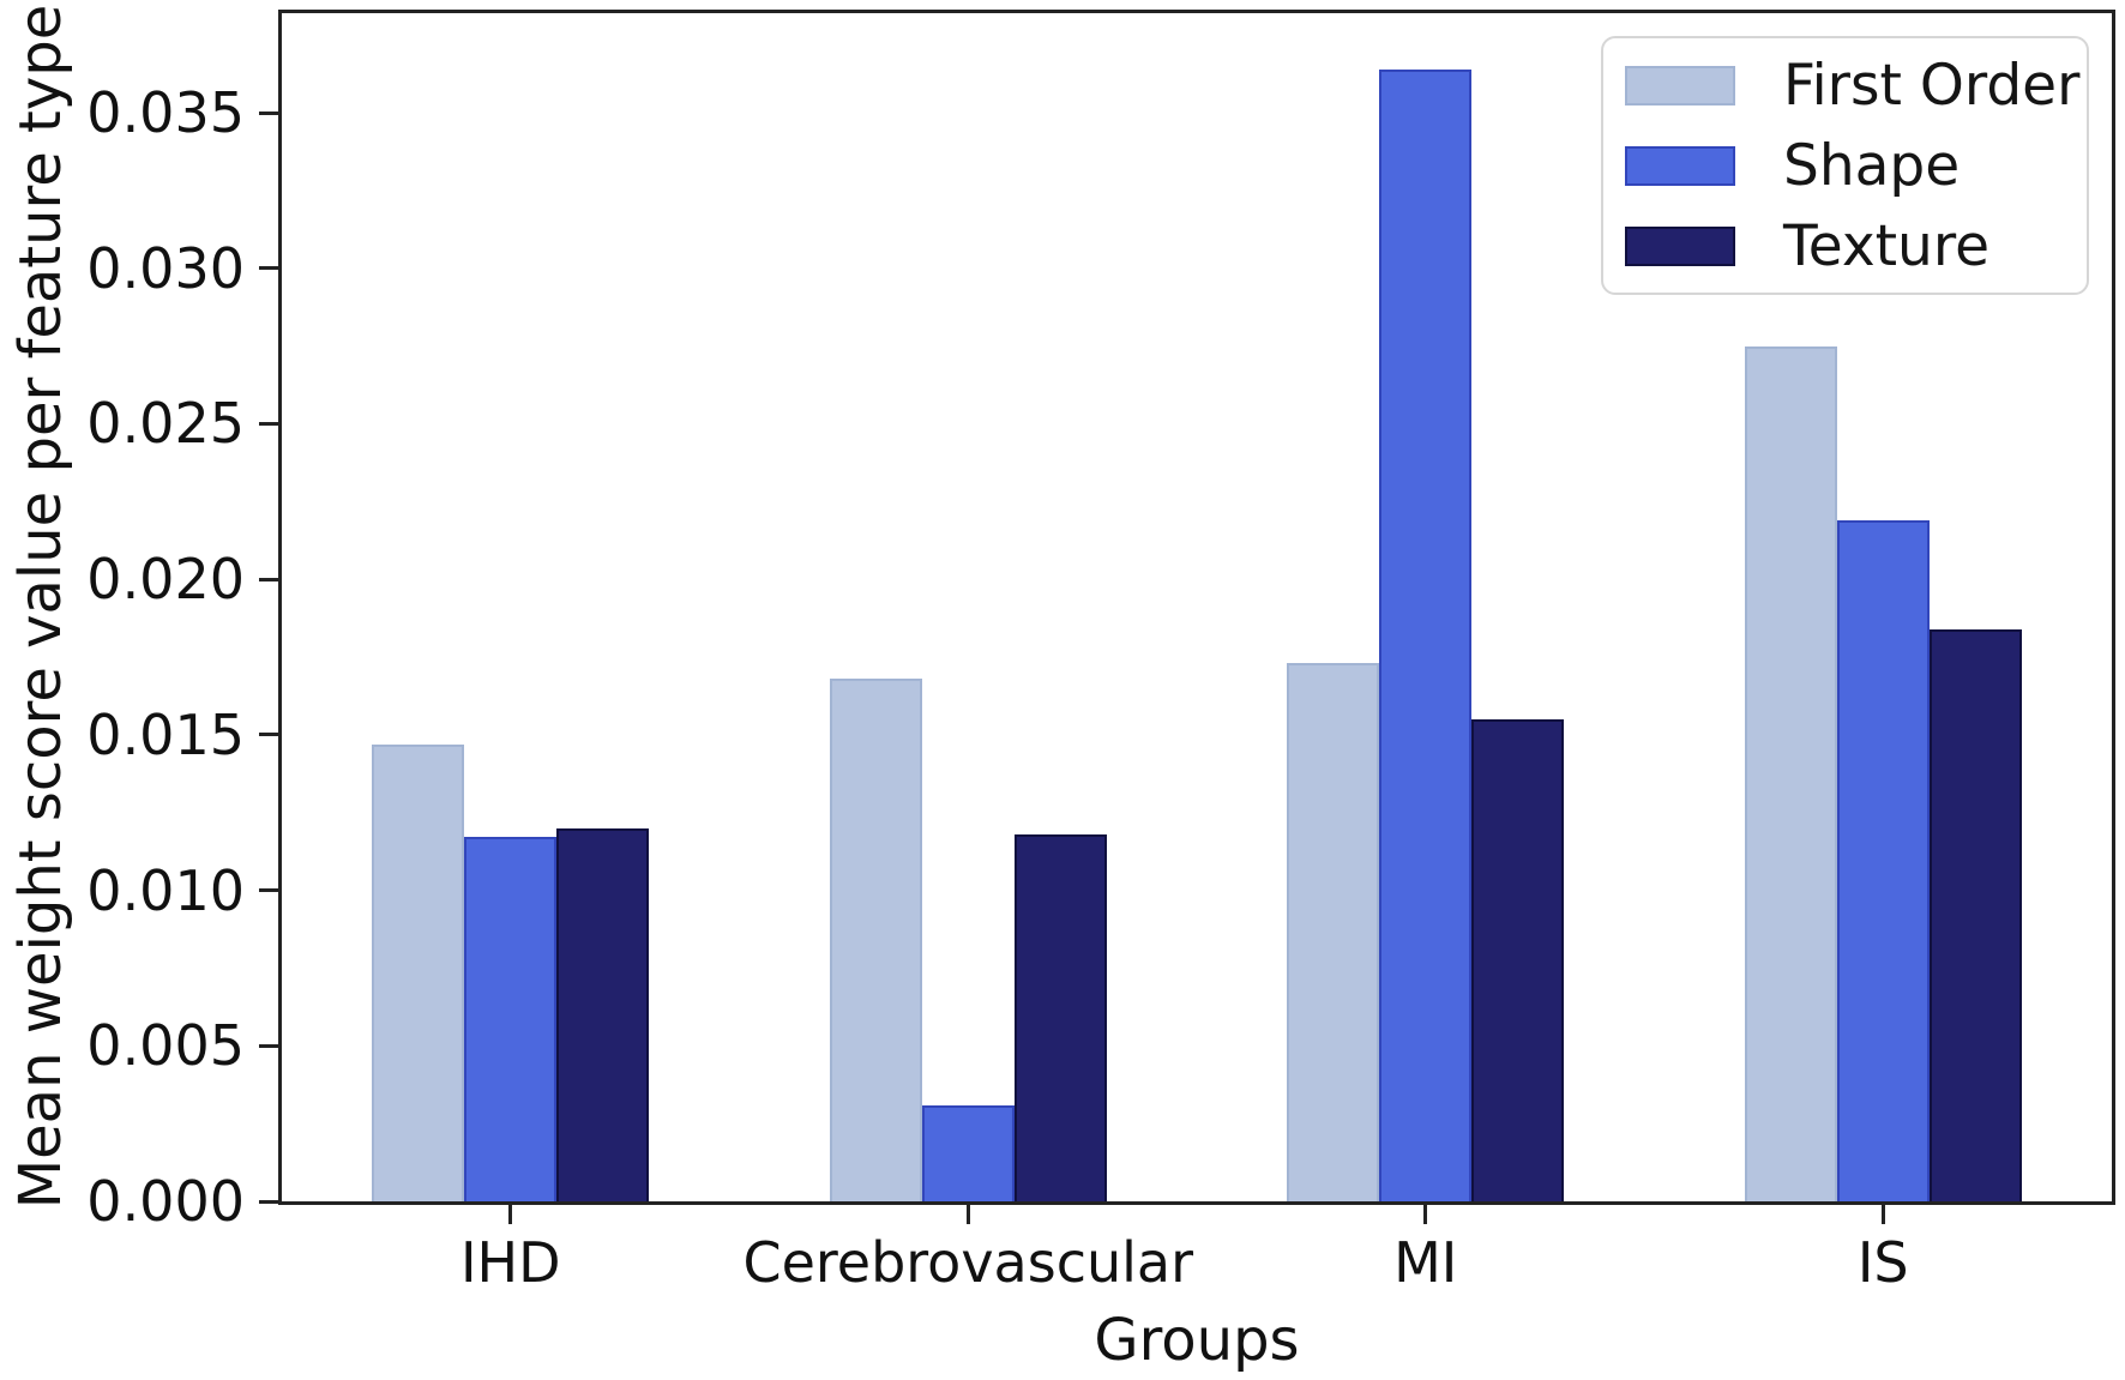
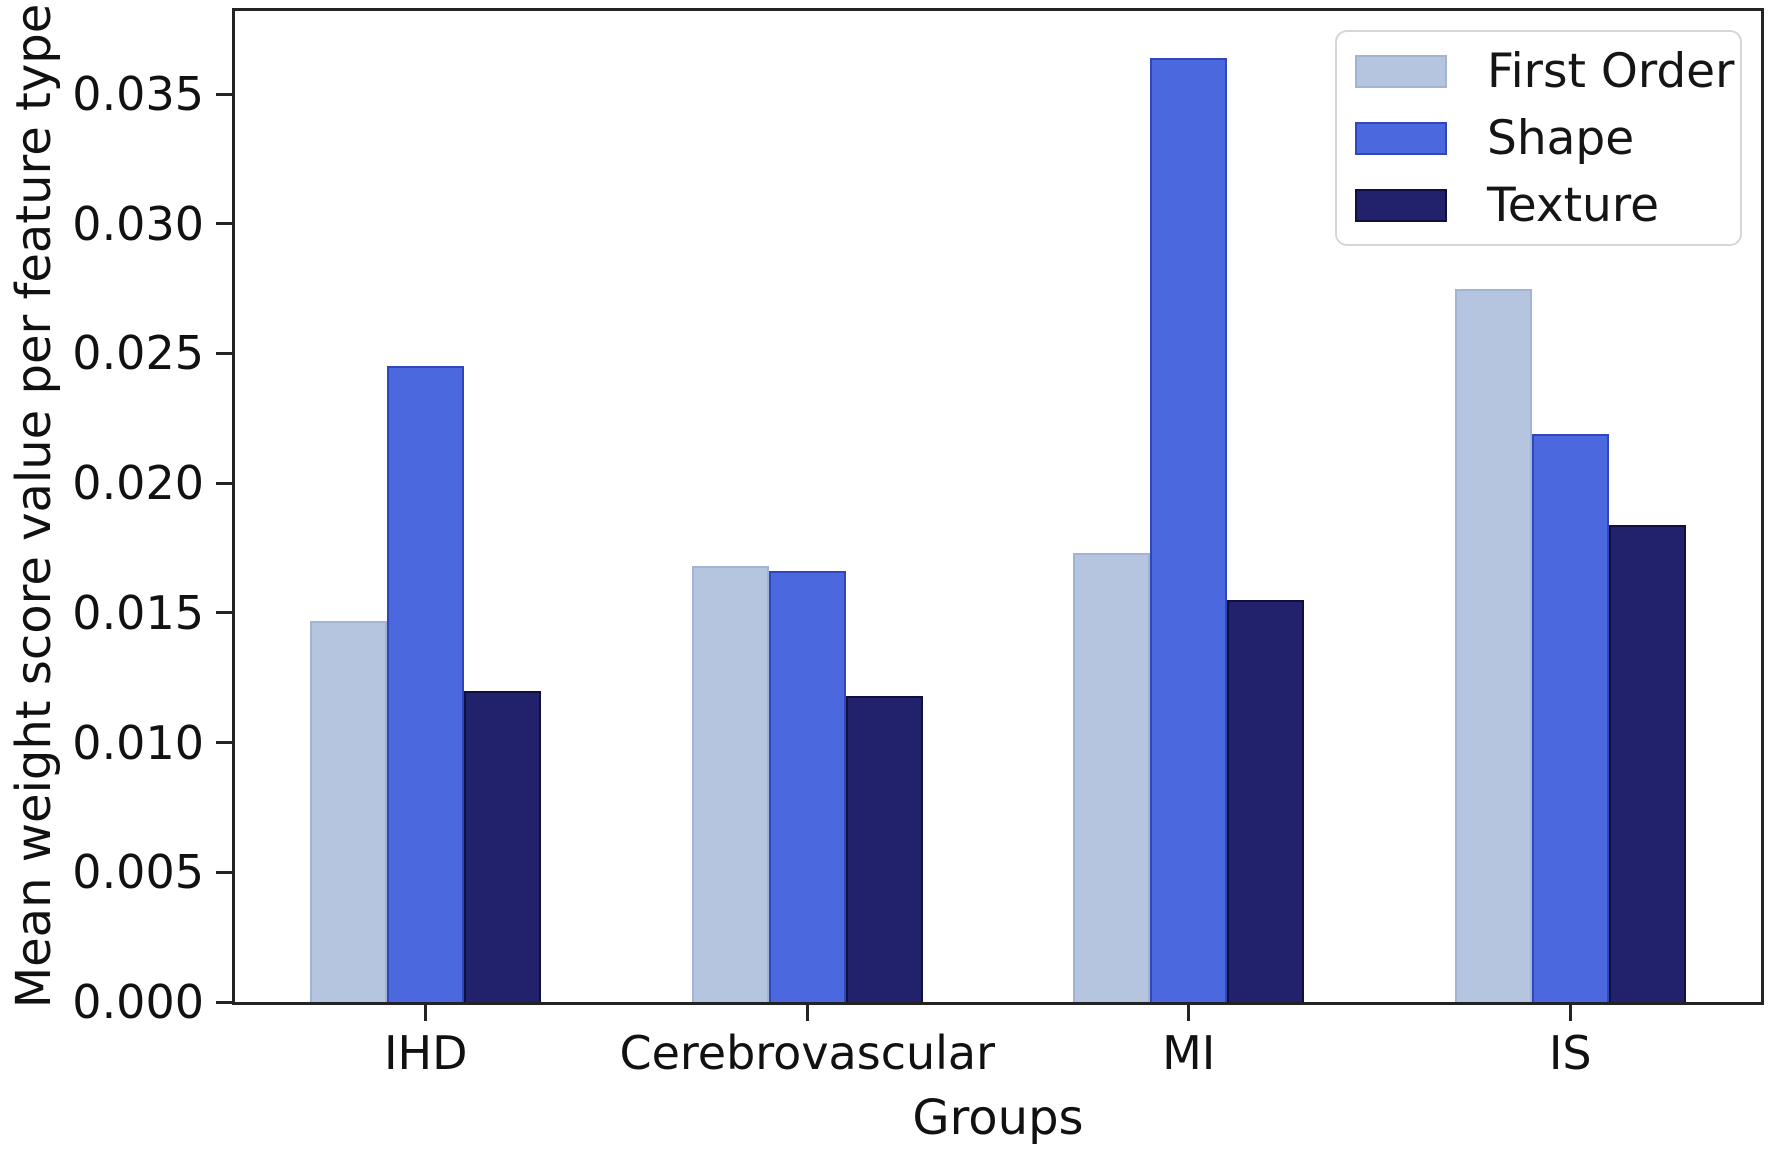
Shape/IHD: 0.0117 -> 0.0245
Shape/Cerebrovascular: 0.0031 -> 0.0166
